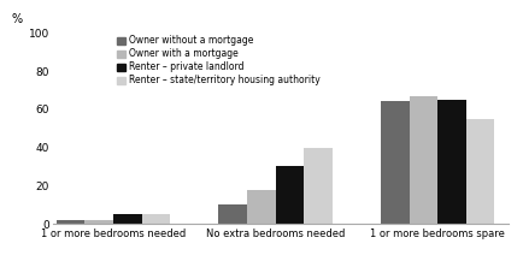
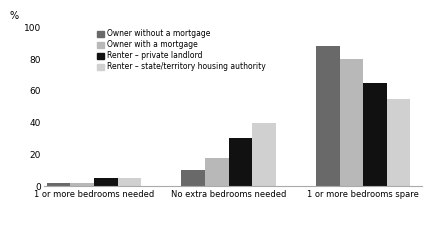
Owner without a mortgage/1 or more bedrooms spare: 64 -> 88
Owner with a mortgage/1 or more bedrooms spare: 67 -> 80
